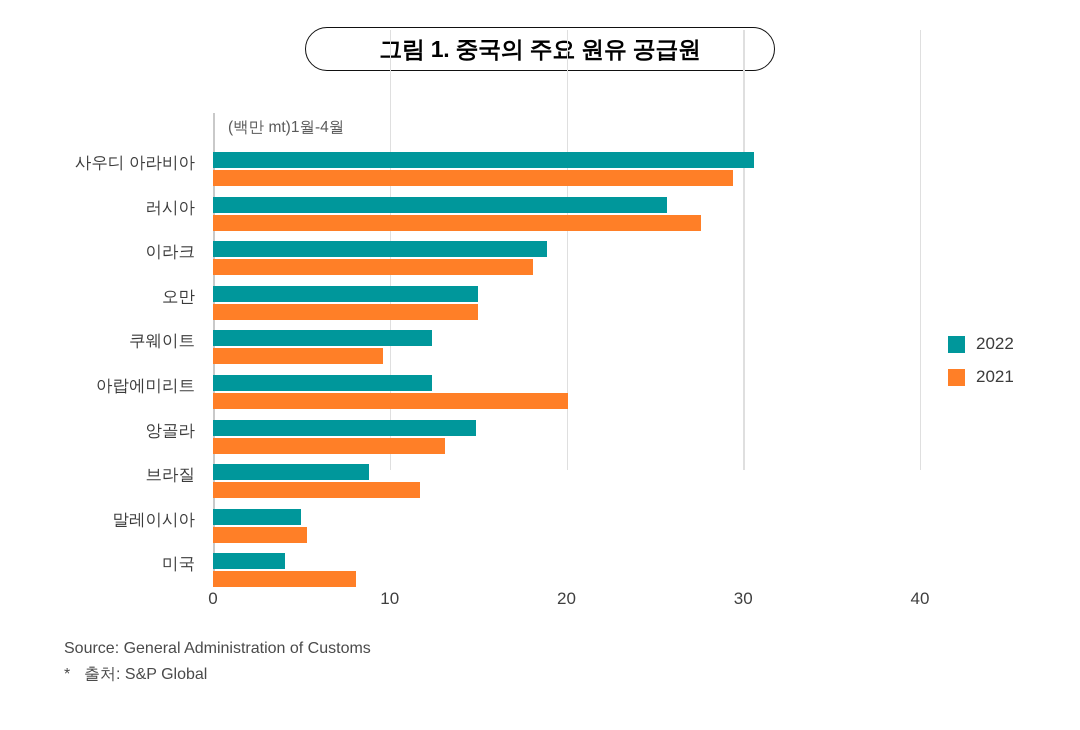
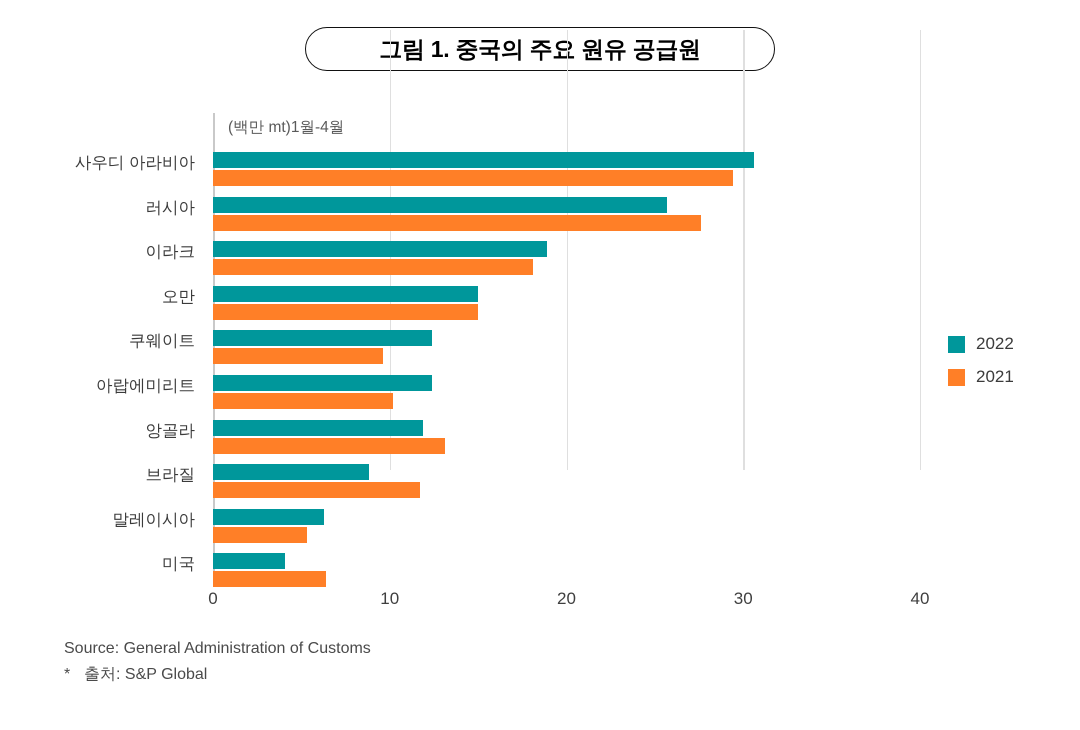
2021/아랍에미리트: 20.1 -> 10.2
2022/앙골라: 14.9 -> 11.9
2022/말레이시아: 5.0 -> 6.3
2021/미국: 8.1 -> 6.4
